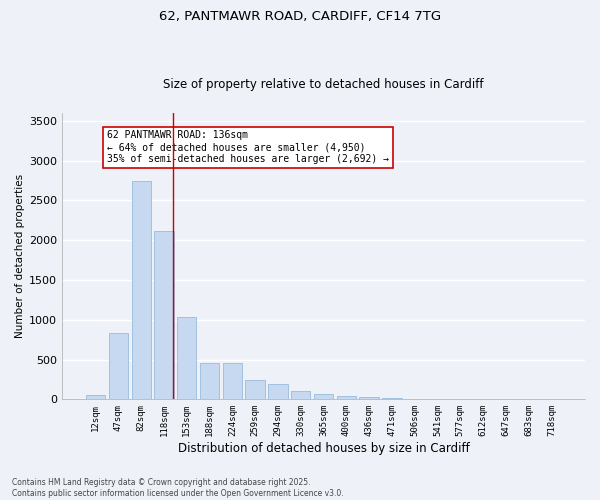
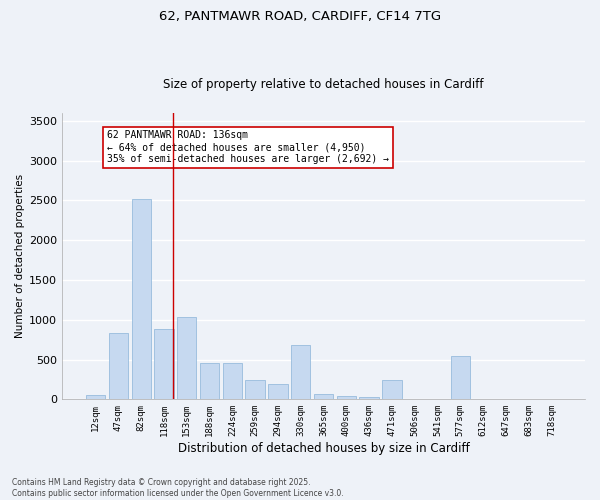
82sqm: 2750 -> 2520
118sqm: 2120 -> 880
330sqm: 100 -> 680
471sqm: 20 -> 240
577sqm: 0 -> 540
